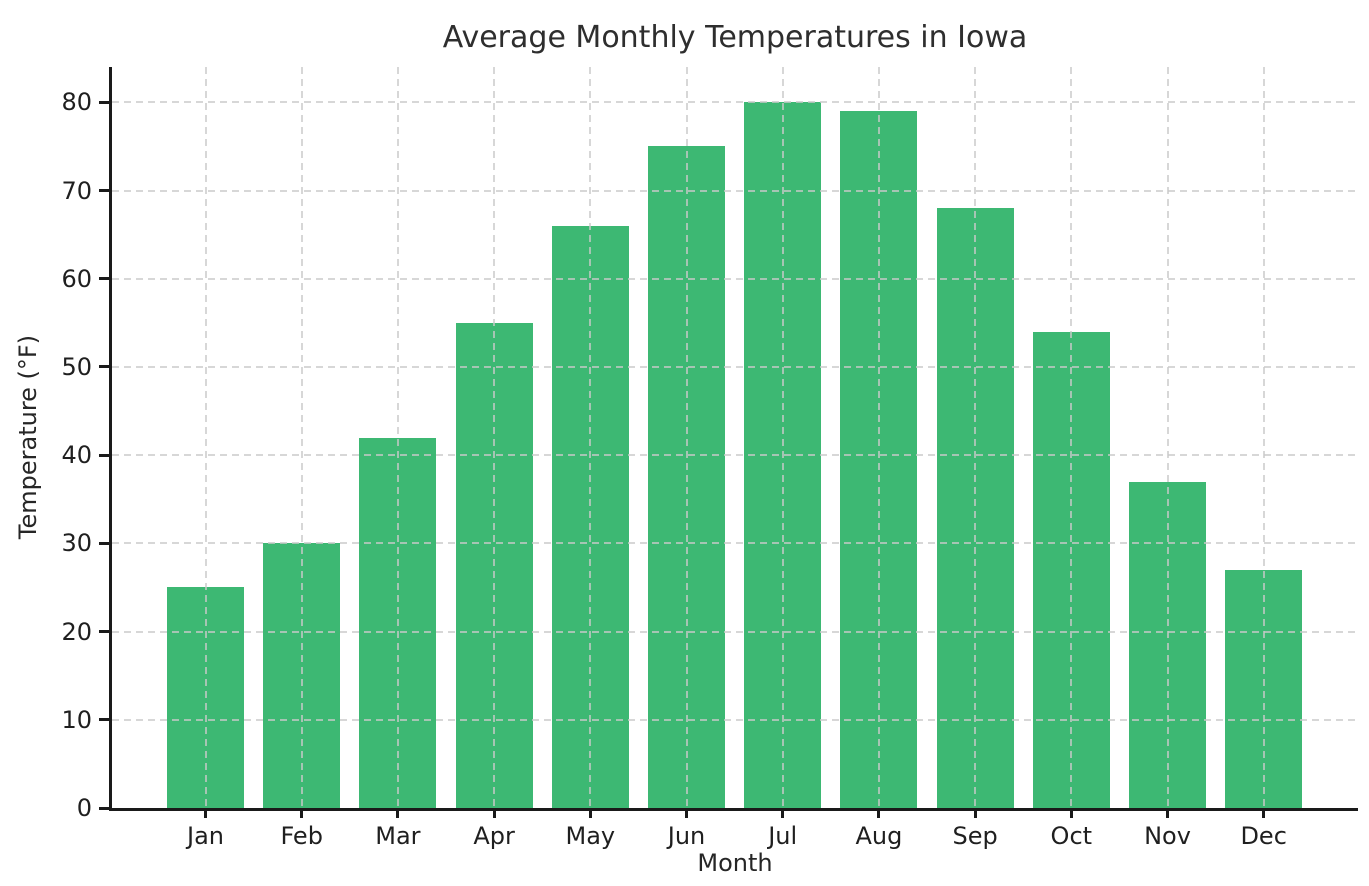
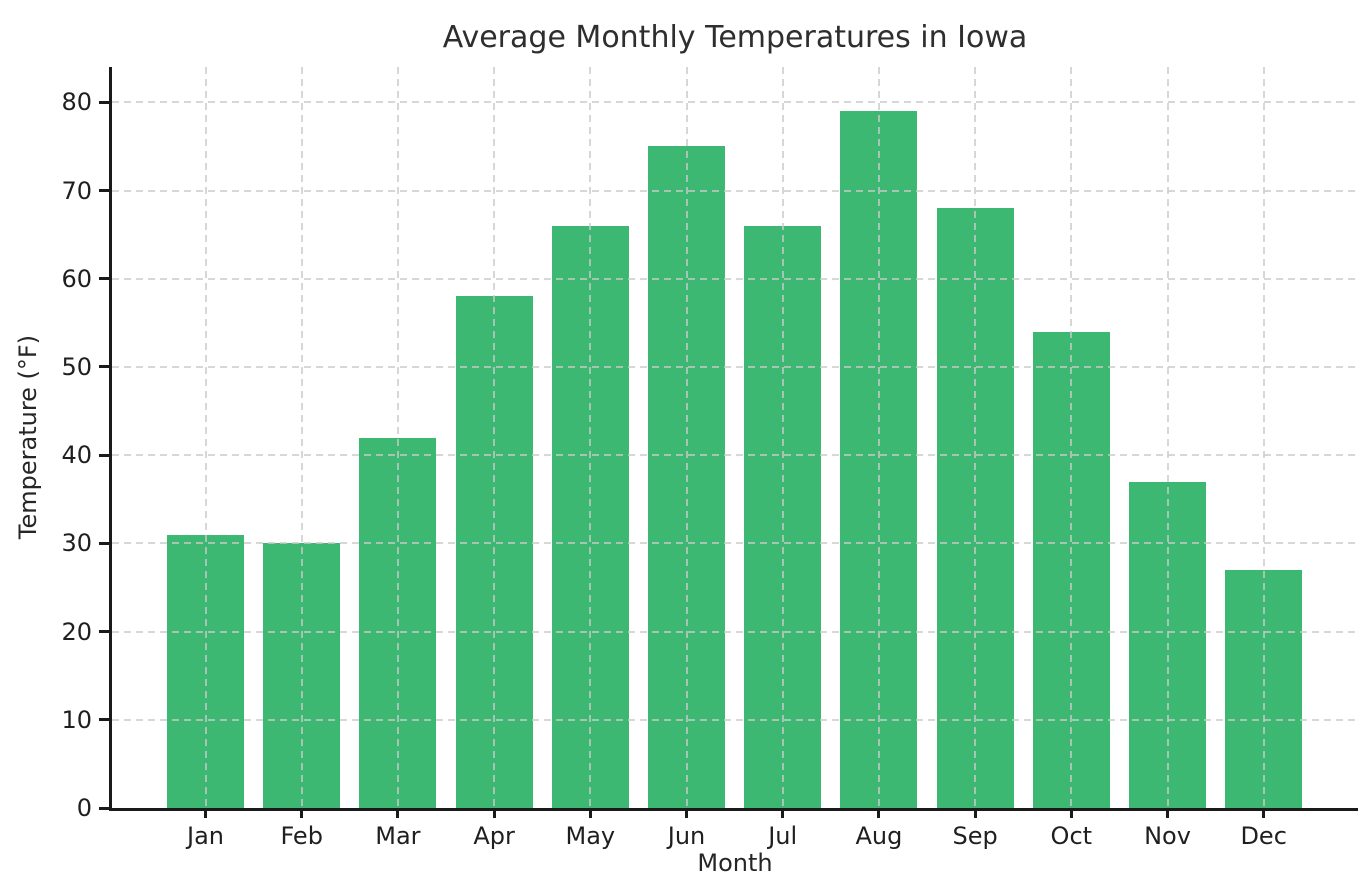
Jan: 25 -> 31
Apr: 55 -> 58
Jul: 80 -> 66
